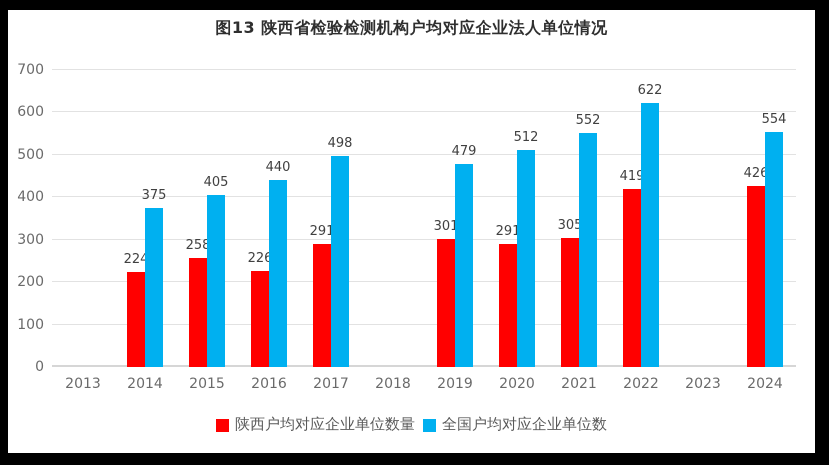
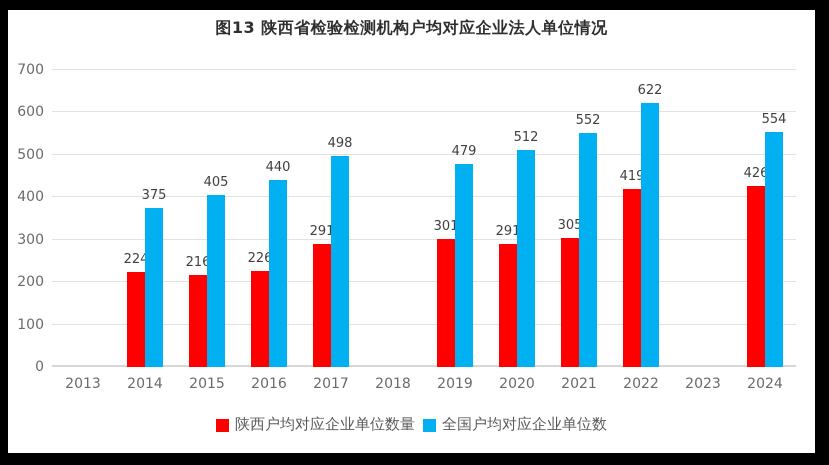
陕西户均对应企业单位数量/2015: 258 -> 216
